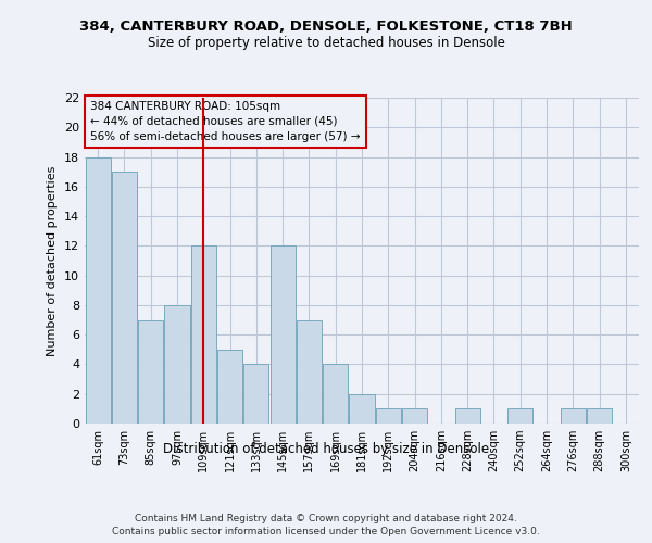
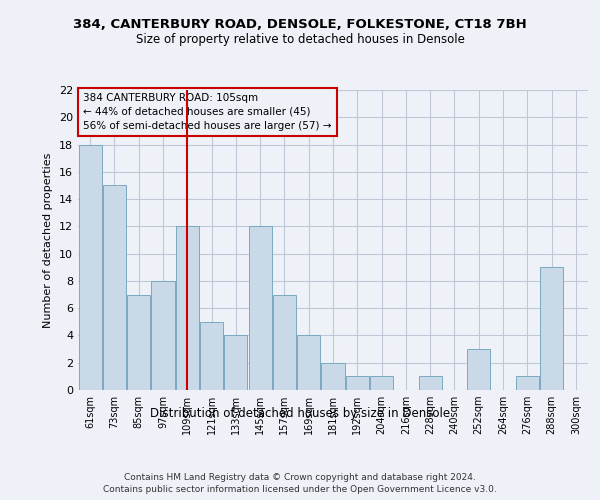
73sqm: 17 -> 15
252sqm: 1 -> 3
288sqm: 1 -> 9
